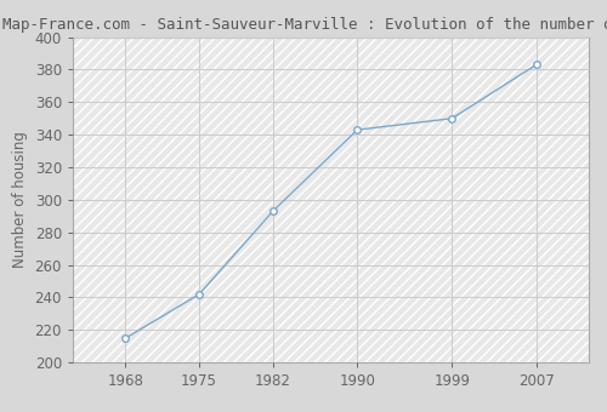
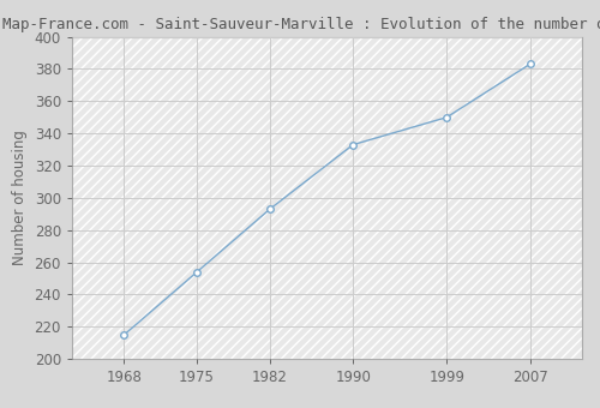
1975: 242 -> 254
1990: 343 -> 333
